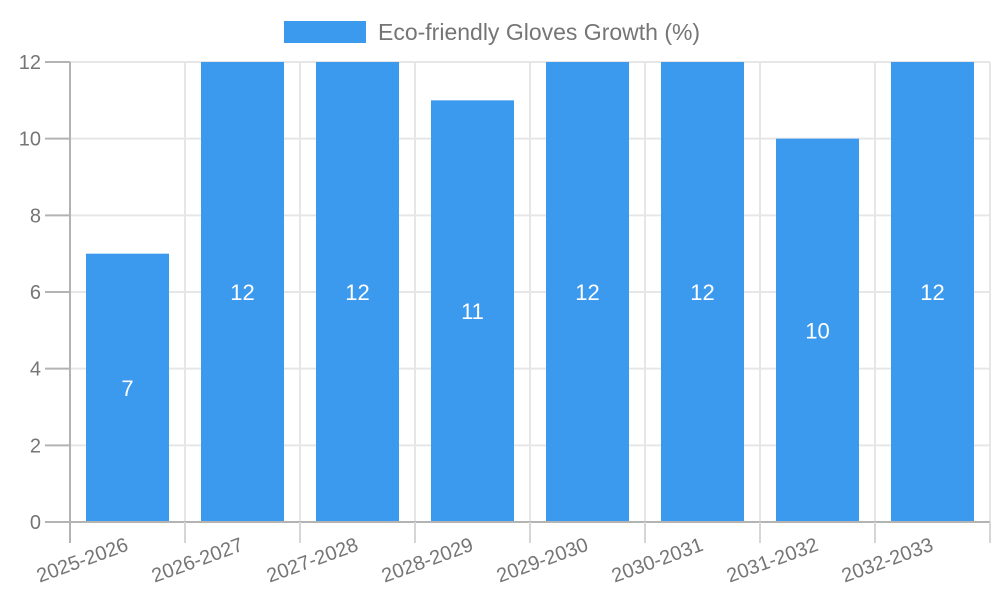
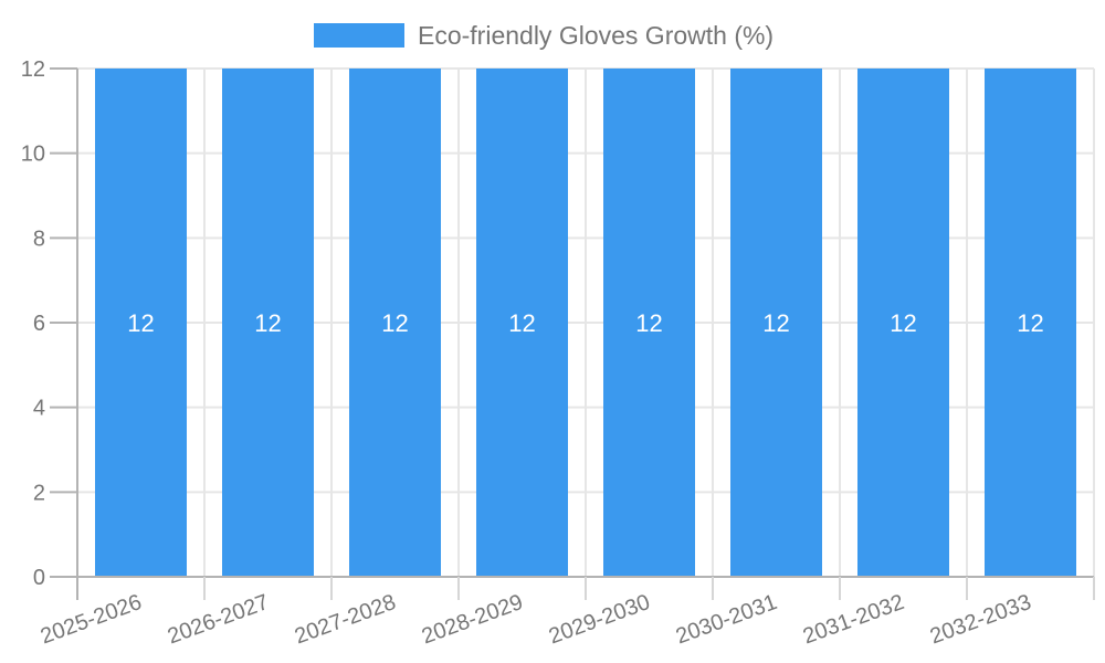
2025-2026: 7 -> 12
2028-2029: 11 -> 12
2031-2032: 10 -> 12
